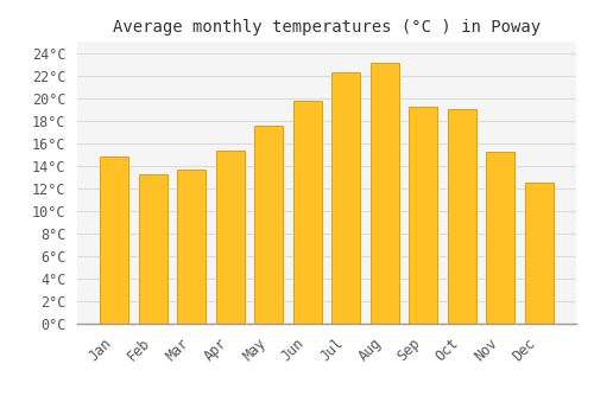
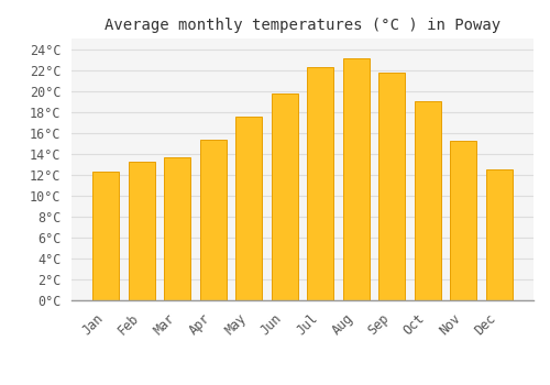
Jan: 14.8°C -> 12.3°C
Sep: 19.2°C -> 21.7°C
